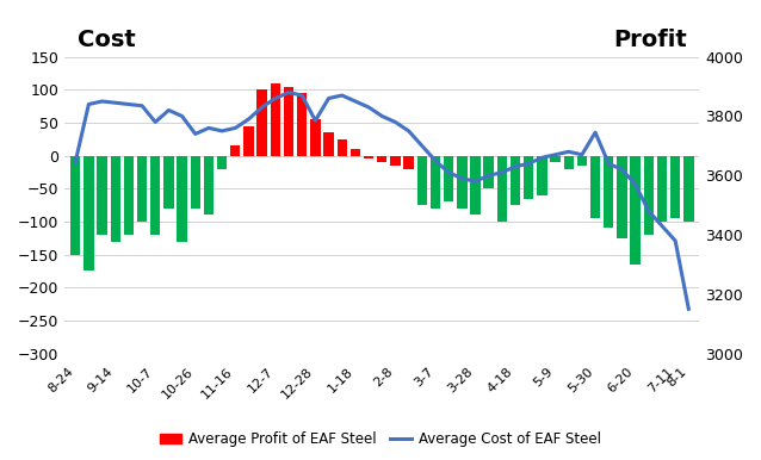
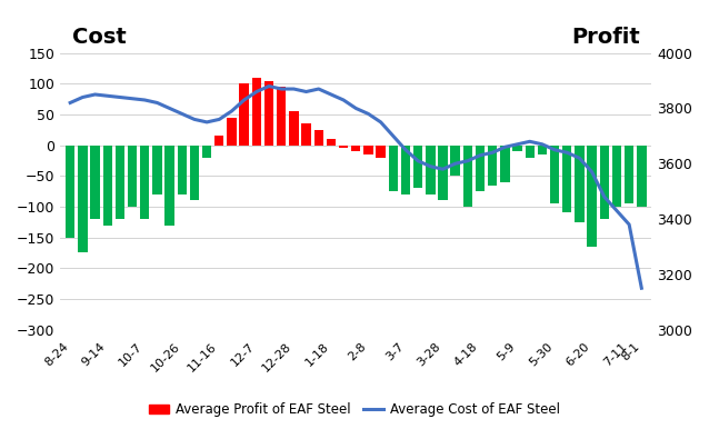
Average Cost of EAF Steel/8-24: 3645 -> 3820
Average Cost of EAF Steel/10-7: 3780 -> 3830
Average Cost of EAF Steel/10-26: 3740 -> 3780
Average Cost of EAF Steel/12-28: 3785 -> 3870
Average Cost of EAF Steel/5-30: 3745 -> 3650
